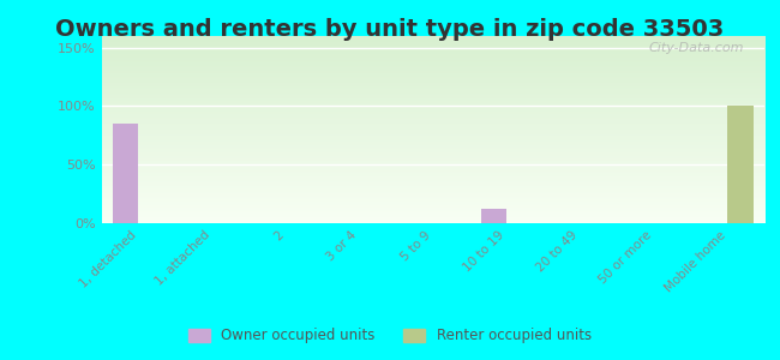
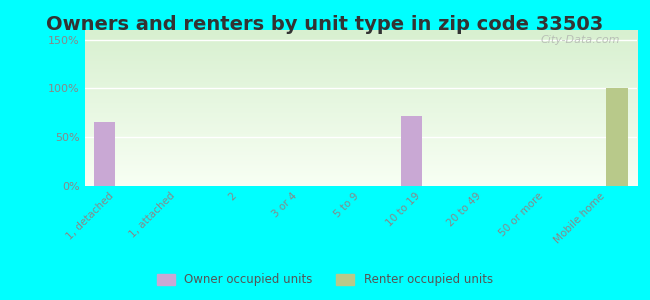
Owner occupied units/1, detached: 85% -> 66%
Owner occupied units/10 to 19: 12% -> 72%
